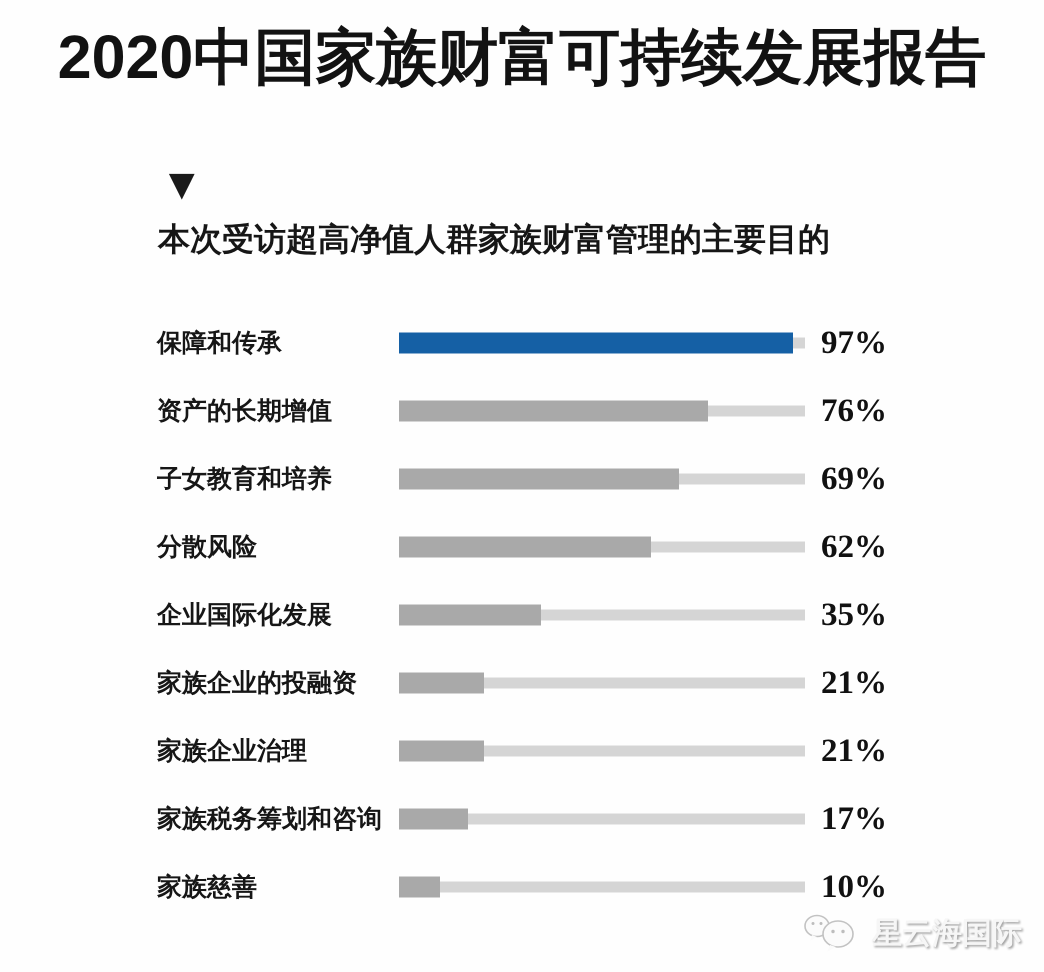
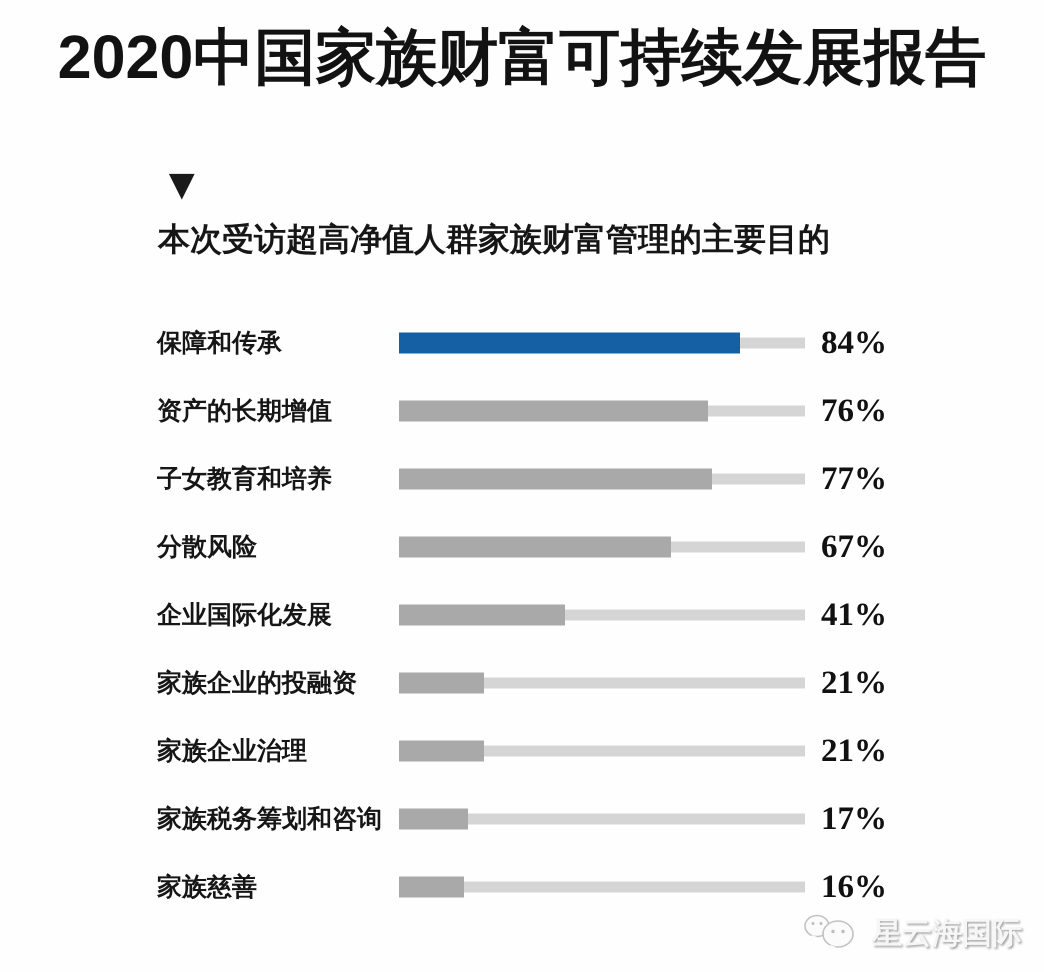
保障和传承: 97% -> 84%
子女教育和培养: 69% -> 77%
分散风险: 62% -> 67%
企业国际化发展: 35% -> 41%
家族慈善: 10% -> 16%
